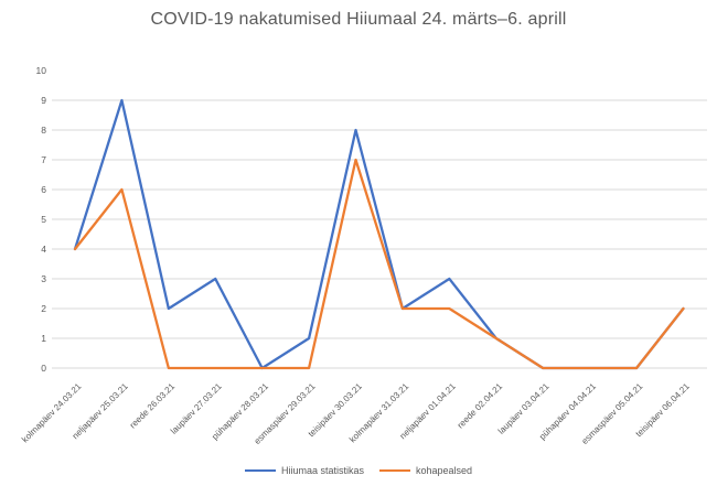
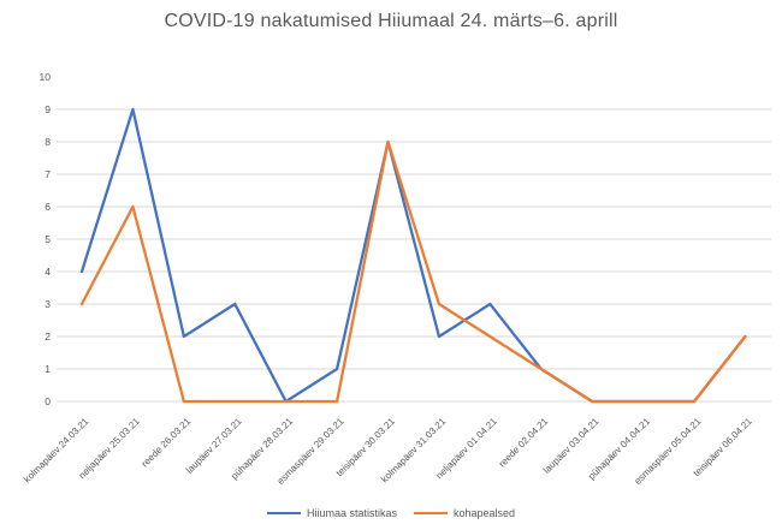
kohapealsed/kolmapäev 24.03.21: 4 -> 3
kohapealsed/teisipäev 30.03.21: 7 -> 8
kohapealsed/kolmapäev 31.03.21: 2 -> 3
